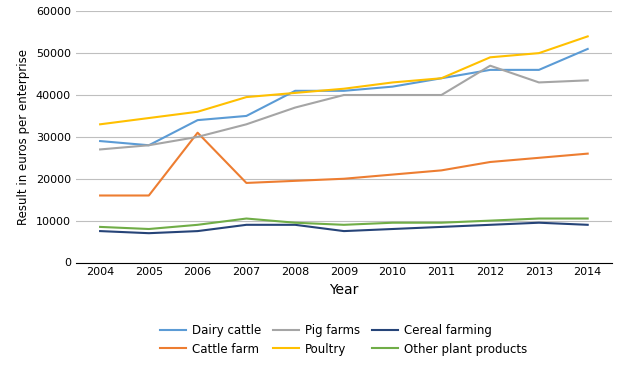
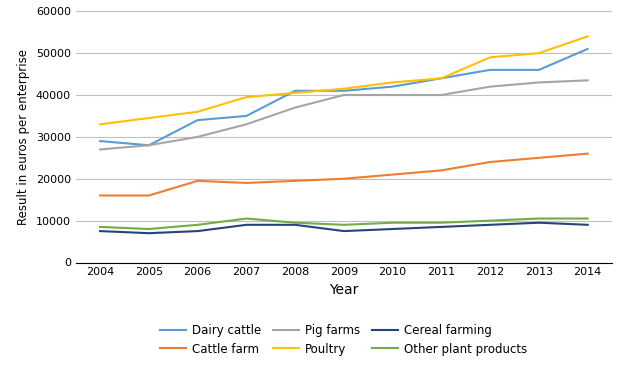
Cattle farm/2006: 31000 -> 19500
Pig farms/2012: 47000 -> 42000
